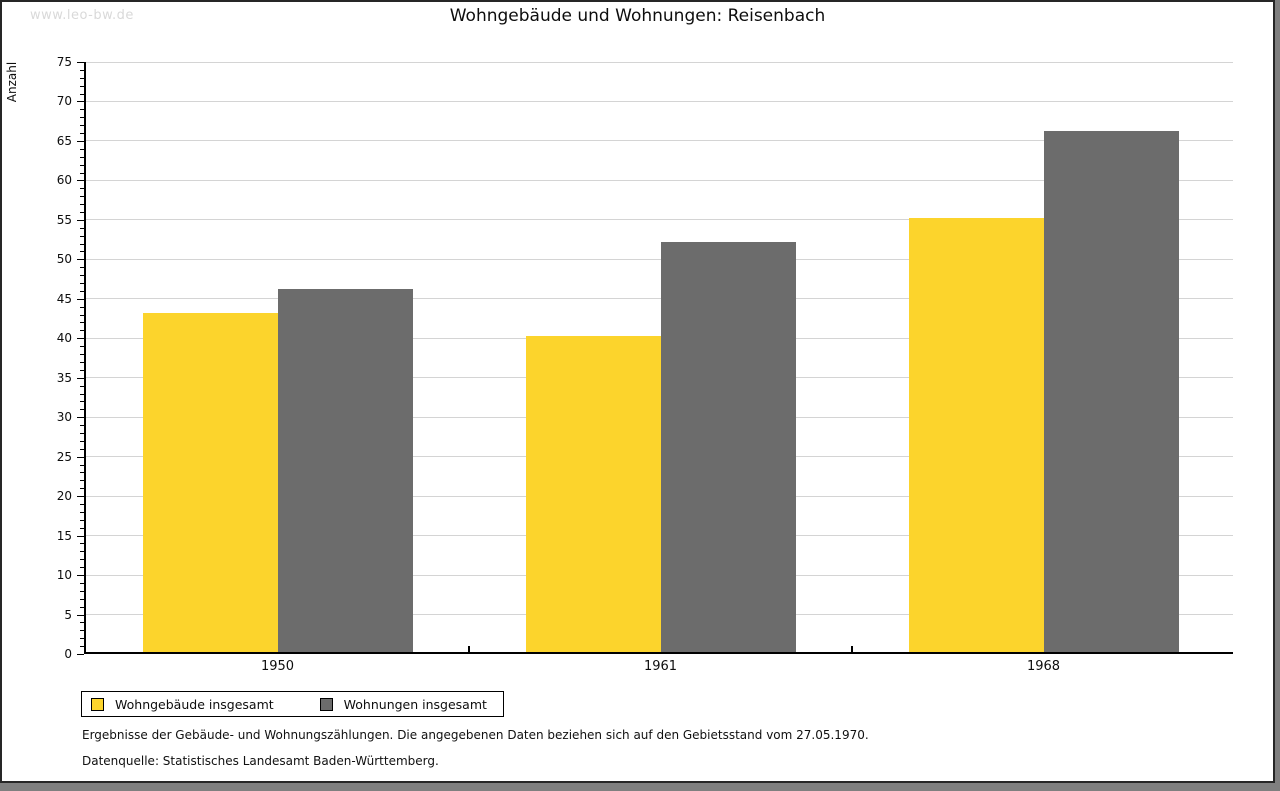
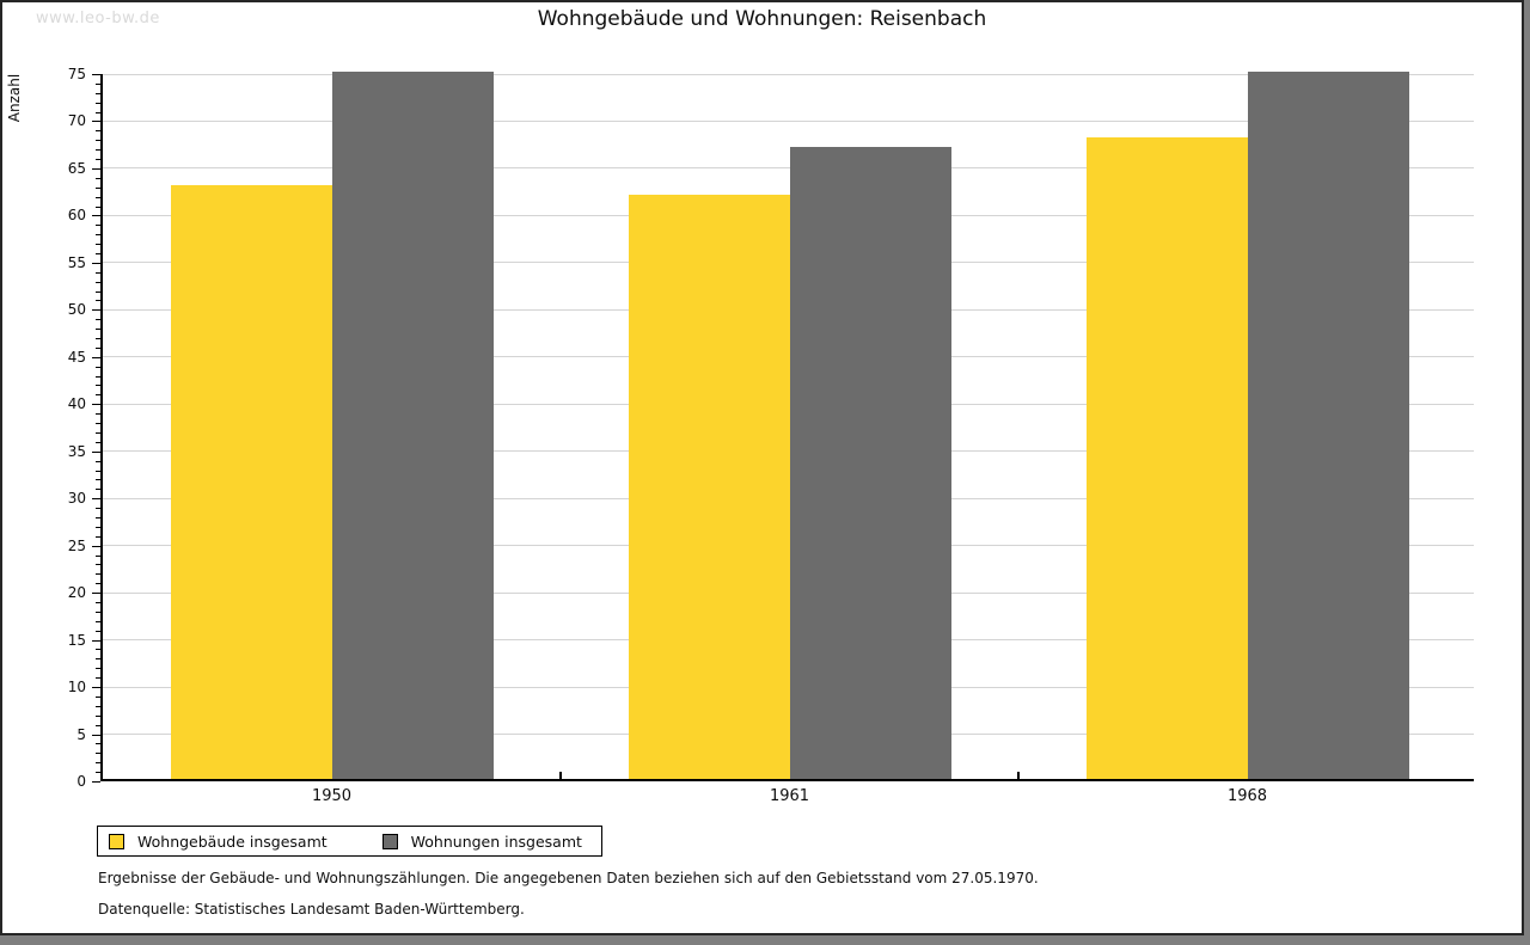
Wohngebäude insgesamt/1950: 43 -> 63
Wohnungen insgesamt/1950: 46 -> 75
Wohngebäude insgesamt/1961: 40 -> 62
Wohnungen insgesamt/1961: 52 -> 67
Wohngebäude insgesamt/1968: 55 -> 68
Wohnungen insgesamt/1968: 66 -> 75
